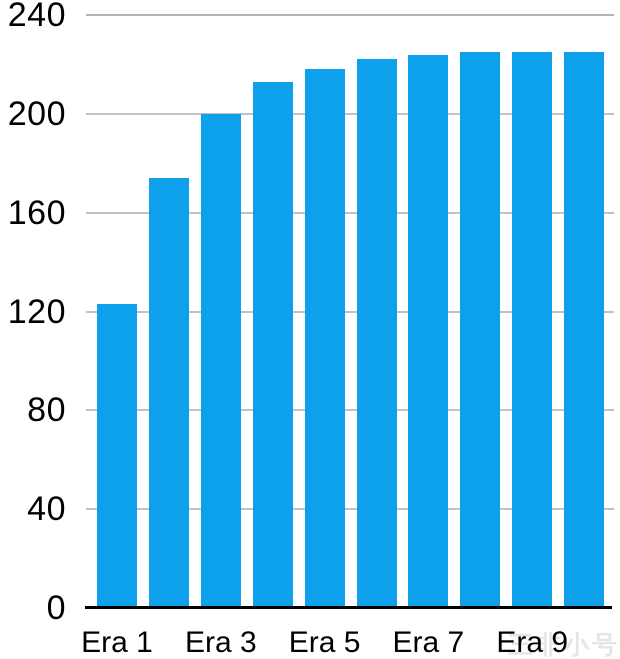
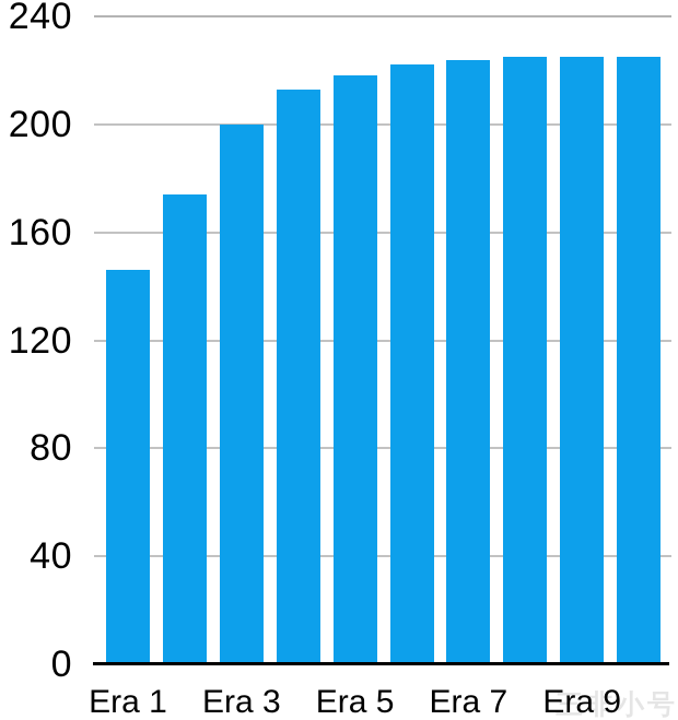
Era 1: 123 -> 146
